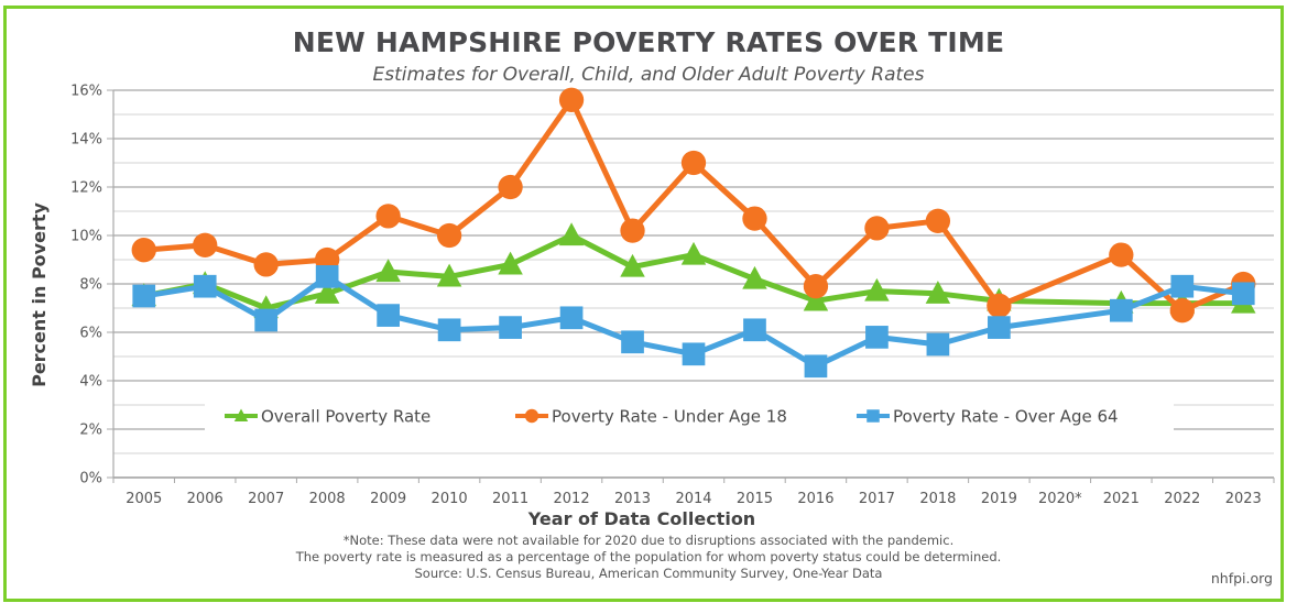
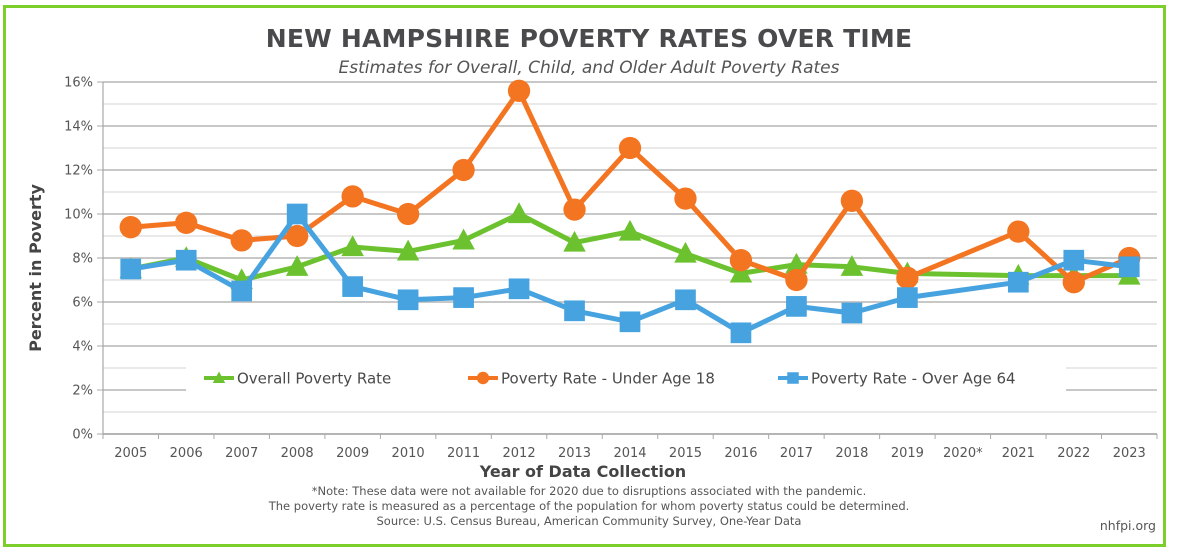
Poverty Rate - Over Age 64/2008: 8.3% -> 10.0%
Poverty Rate - Under Age 18/2017: 10.3% -> 7.0%
